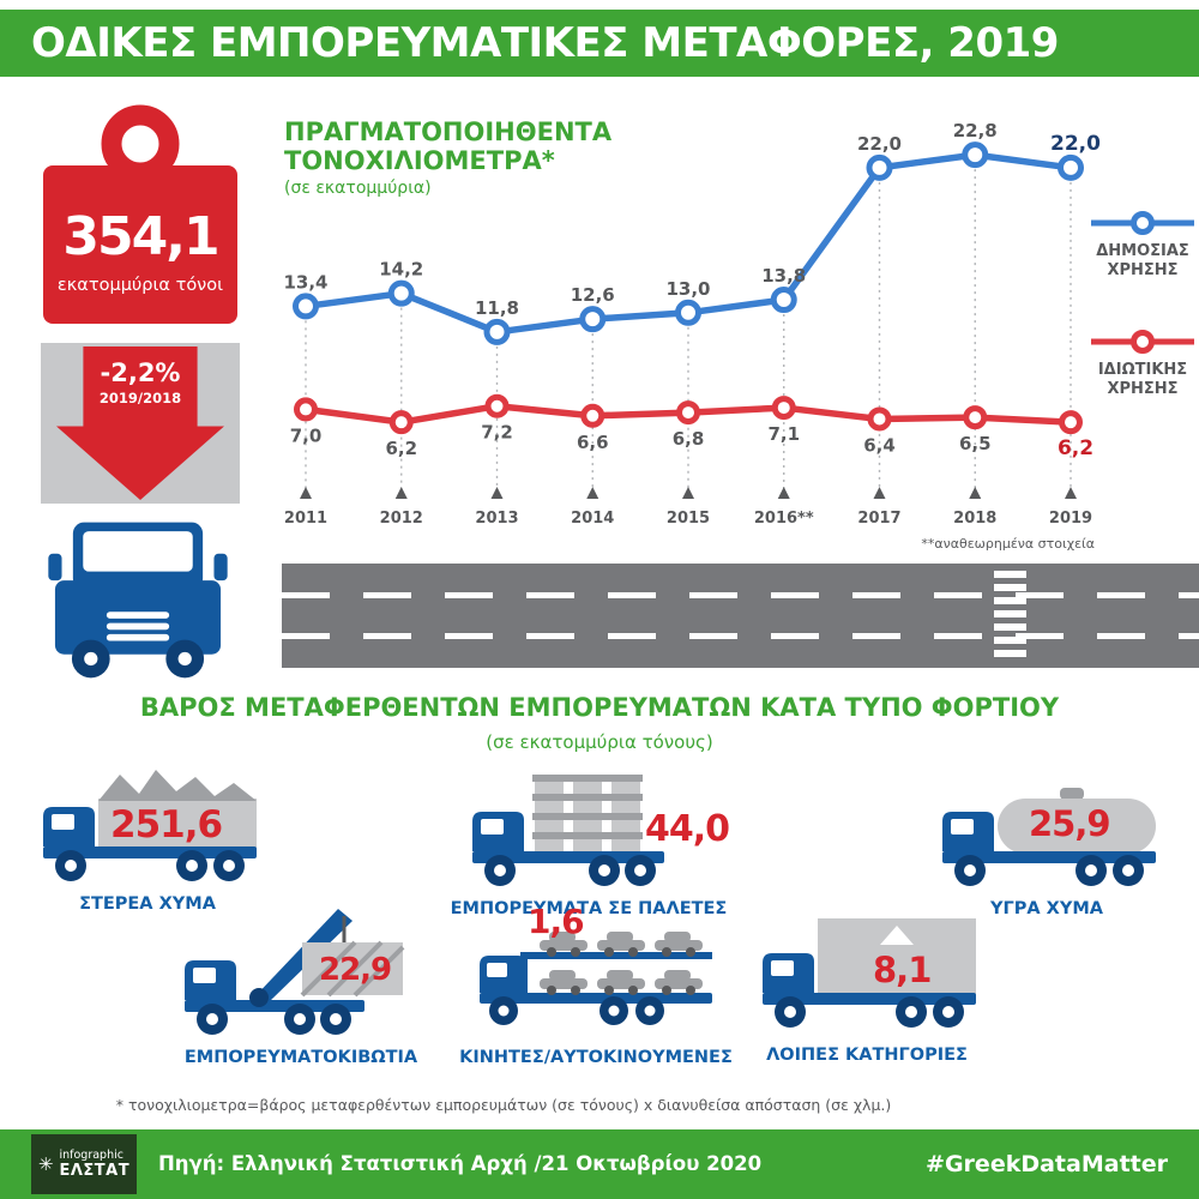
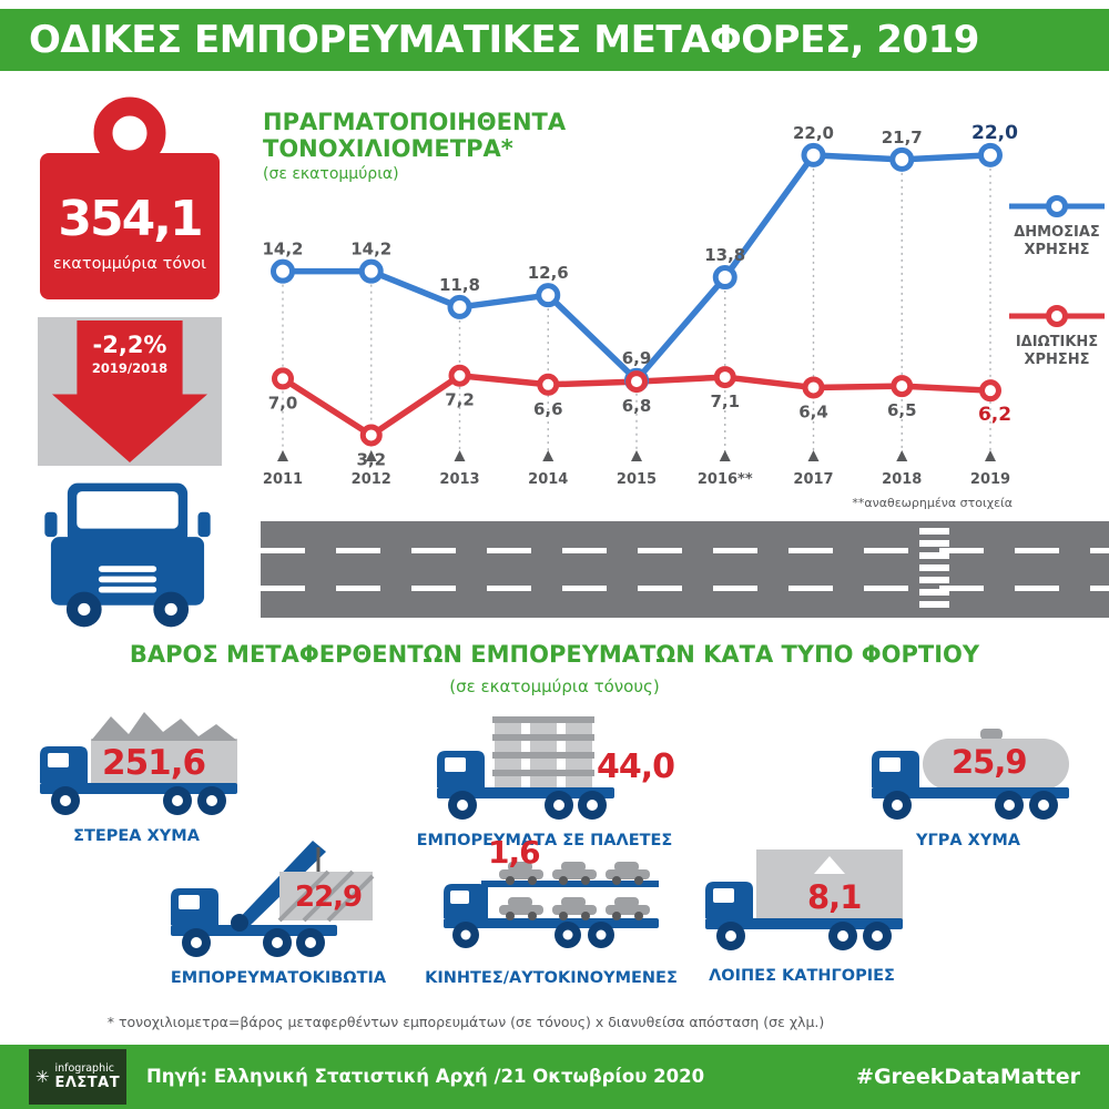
ΔΗΜΟΣΙΑΣ ΧΡΗΣΗΣ/2011: 13,4 -> 14,2
ΙΔΙΩΤΙΚΗΣ ΧΡΗΣΗΣ/2012: 6,2 -> 3,2
ΔΗΜΟΣΙΑΣ ΧΡΗΣΗΣ/2015: 13,0 -> 6,9
ΔΗΜΟΣΙΑΣ ΧΡΗΣΗΣ/2018: 22,8 -> 21,7
